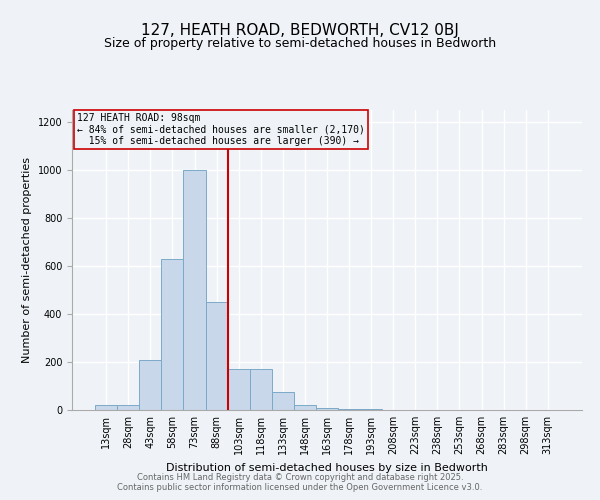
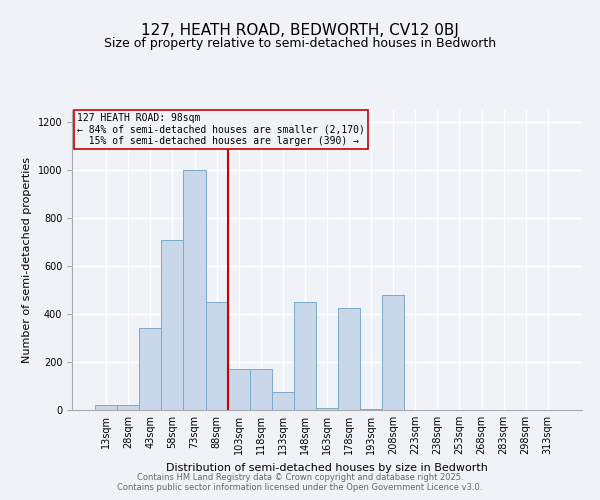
43sqm: 210 -> 340
58sqm: 630 -> 710
148sqm: 20 -> 450
178sqm: 5 -> 425
208sqm: 2 -> 480
